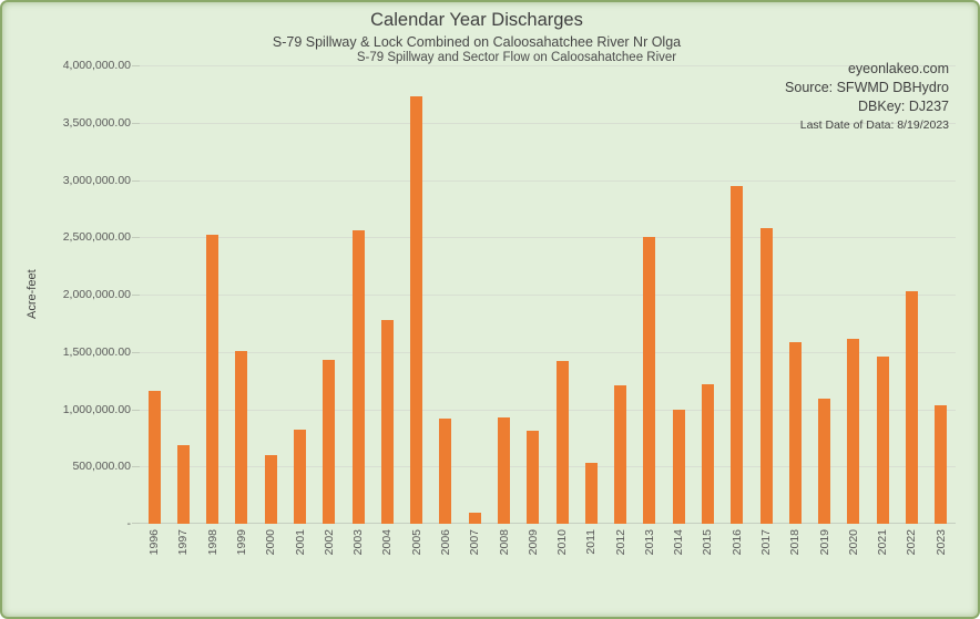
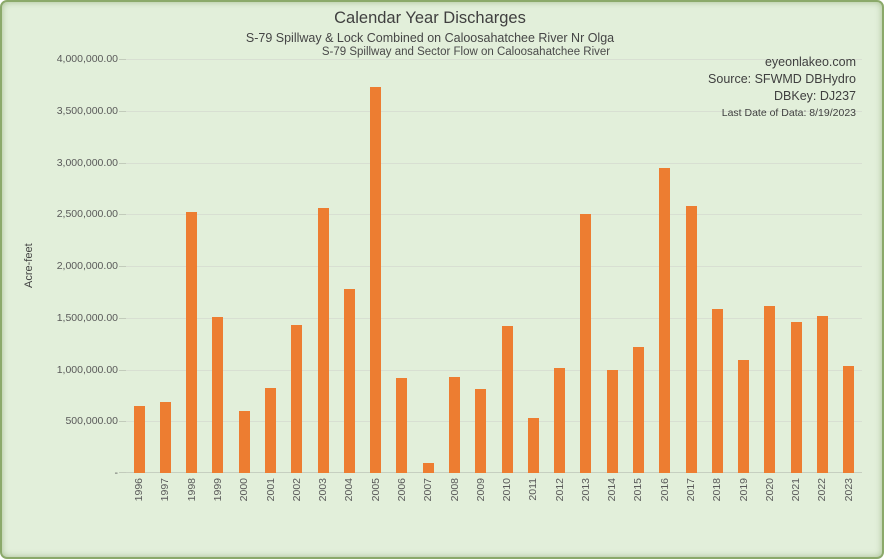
1996: 1160000 -> 650000
2012: 1210000 -> 1010000
2022: 2030000 -> 1520000
